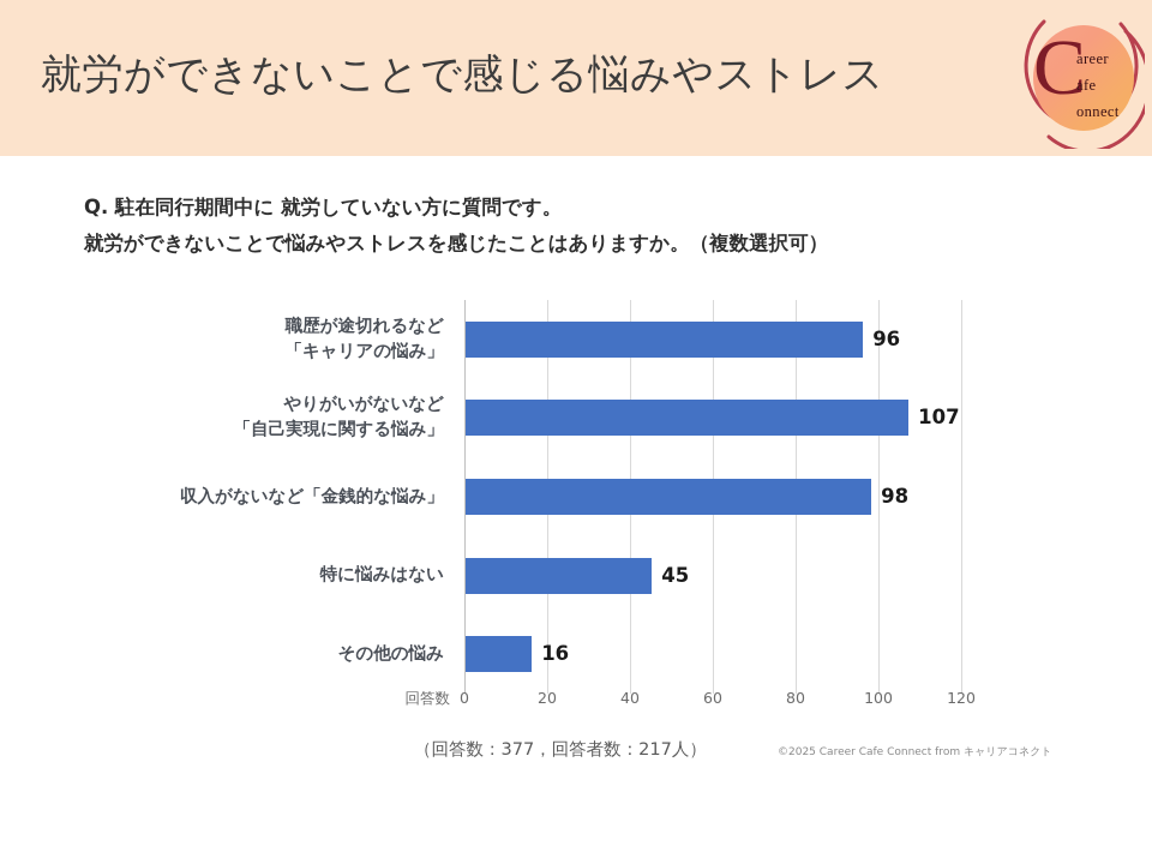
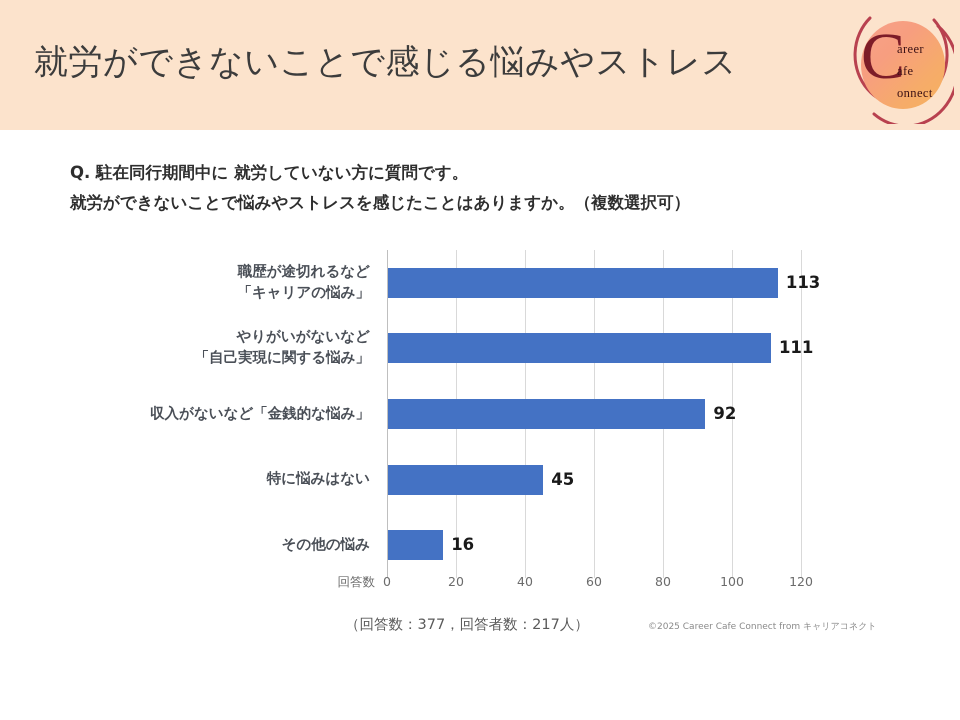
職歴が途切れるなど 「キャリアの悩み」: 96 -> 113
やりがいがないなど 「自己実現に関する悩み」: 107 -> 111
収入がないなど「金銭的な悩み」: 98 -> 92
